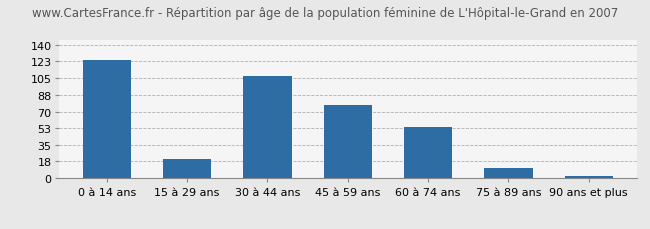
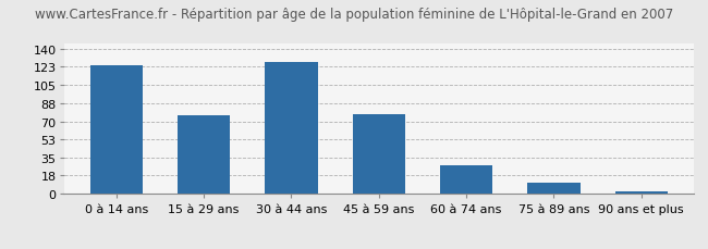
15 à 29 ans: 20 -> 76
30 à 44 ans: 108 -> 128
60 à 74 ans: 54 -> 28
